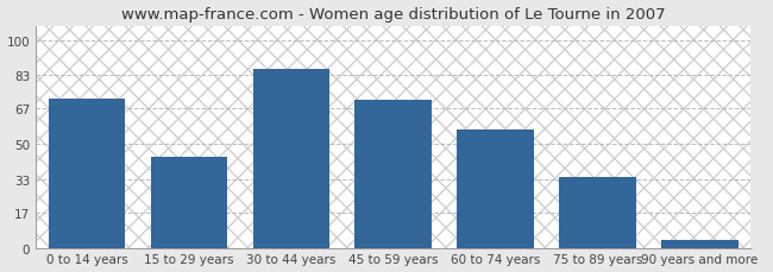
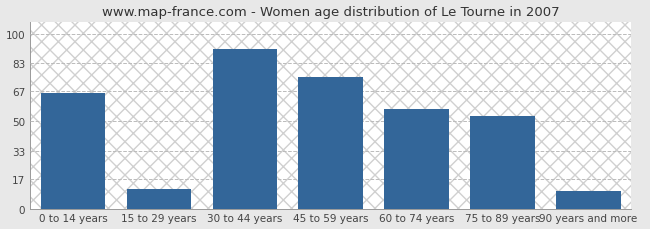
0 to 14 years: 72 -> 66
15 to 29 years: 44 -> 11
30 to 44 years: 86 -> 91
45 to 59 years: 71 -> 75
75 to 89 years: 34 -> 53
90 years and more: 4 -> 10
